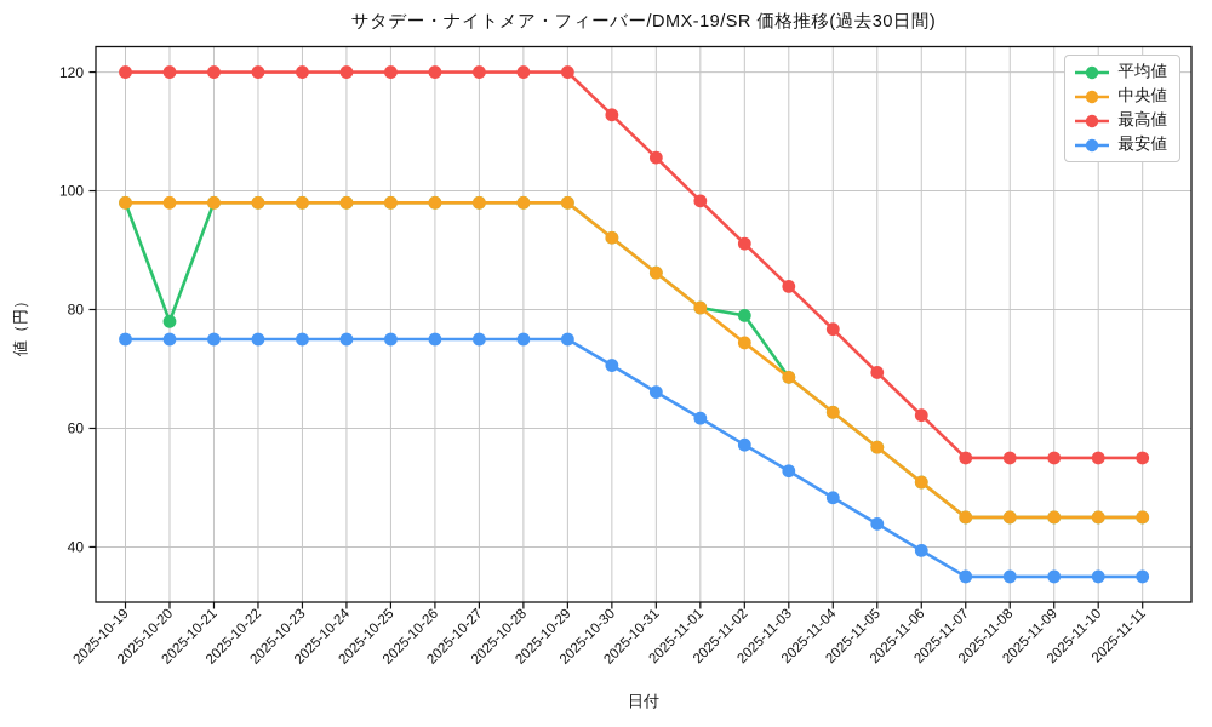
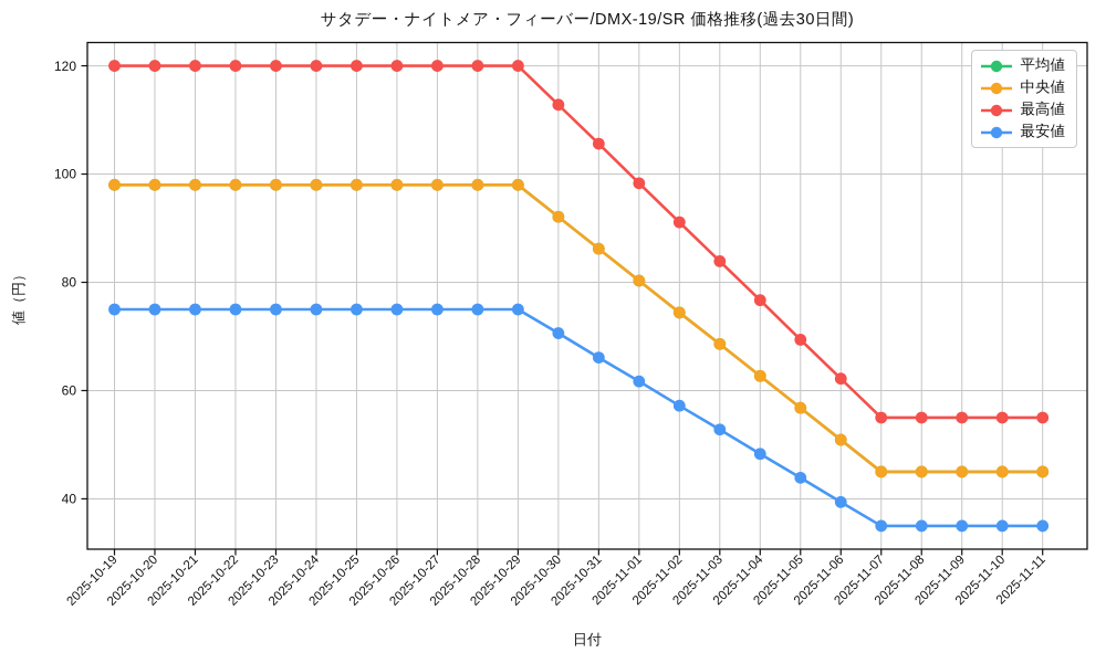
平均値/2025-10-20: 78 -> 98
平均値/2025-11-02: 79 -> 74
